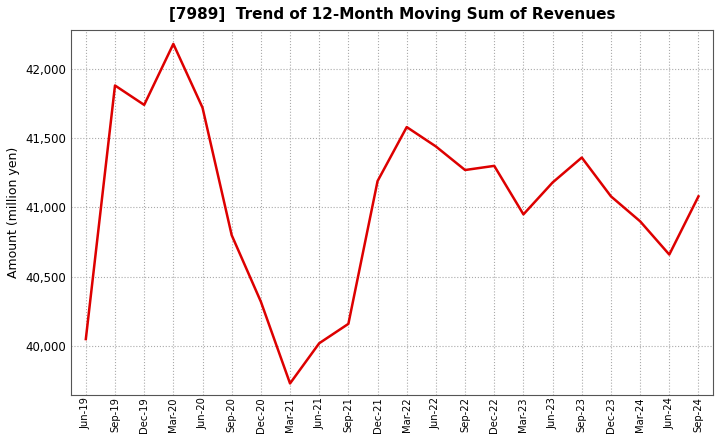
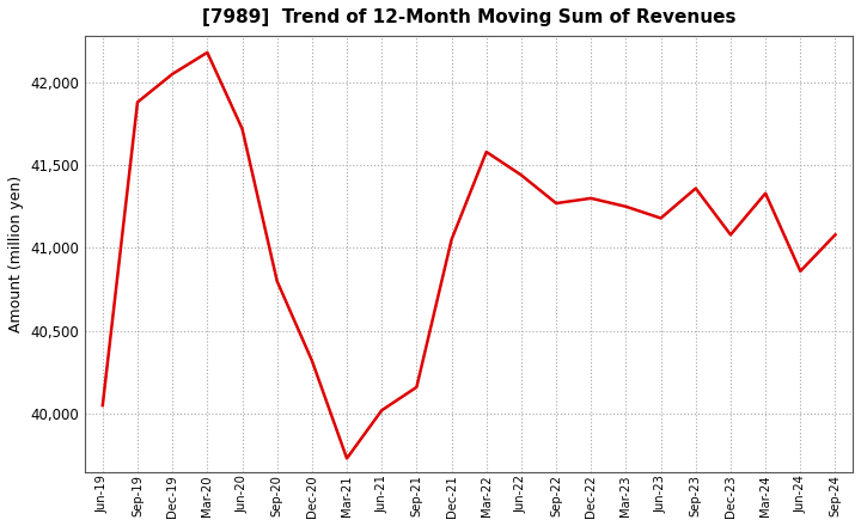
Dec-19: 41,740 -> 42,050
Dec-21: 41,190 -> 41,050
Mar-23: 40,950 -> 41,250
Mar-24: 40,900 -> 41,330
Jun-24: 40,660 -> 40,860
